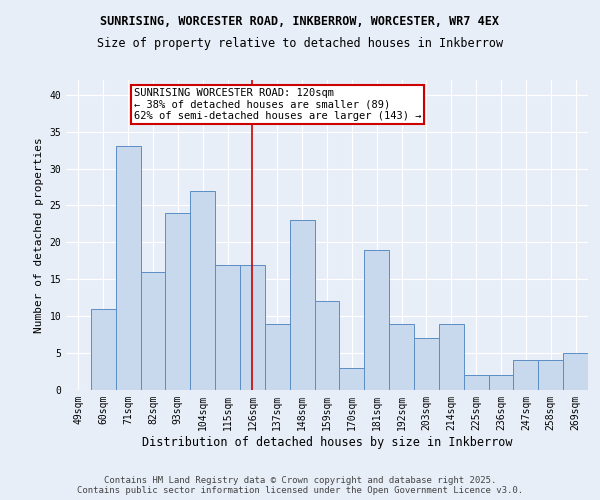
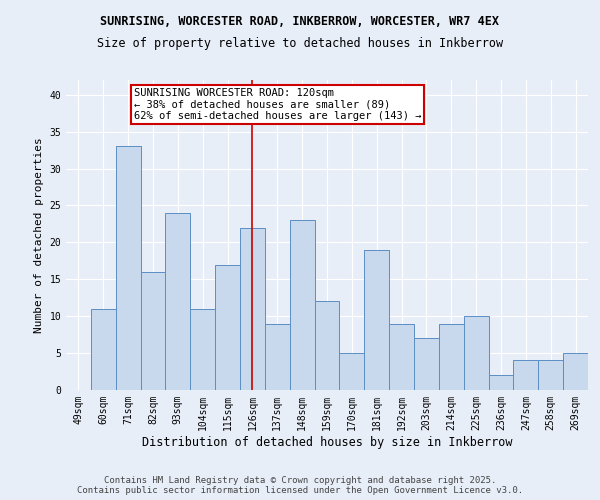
104sqm: 27 -> 11
126sqm: 17 -> 22
170sqm: 3 -> 5
225sqm: 2 -> 10
